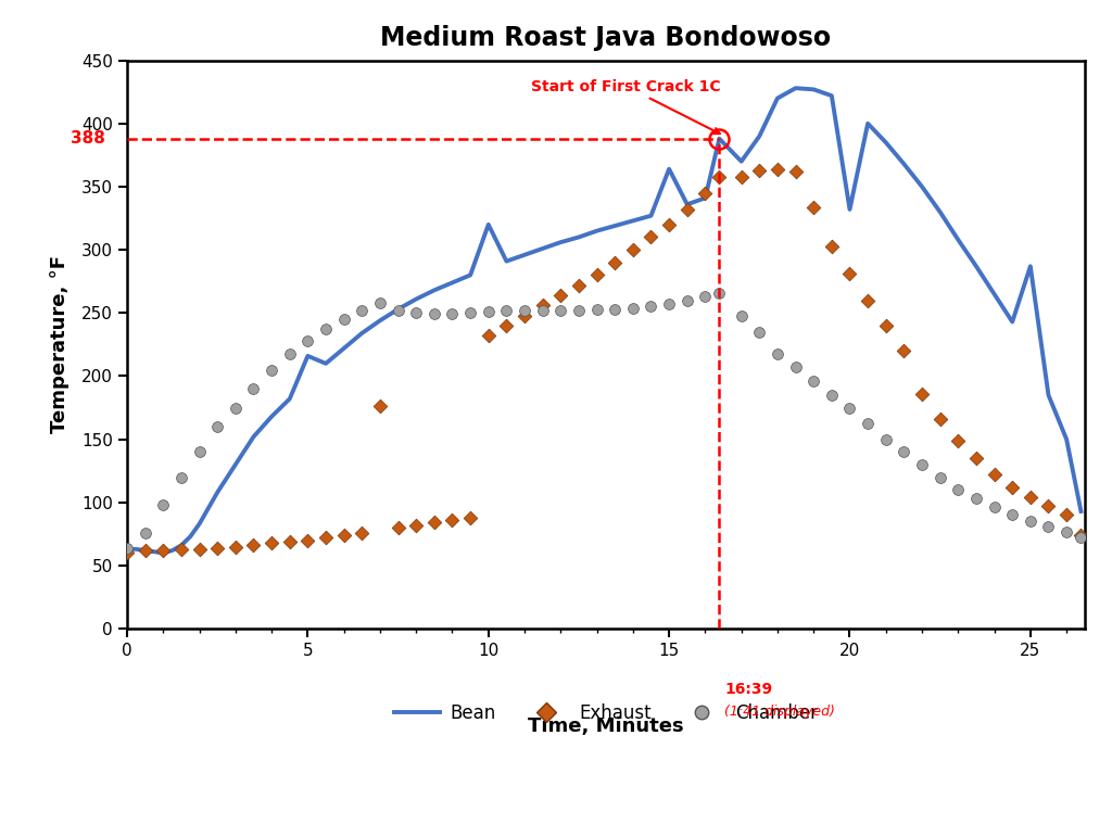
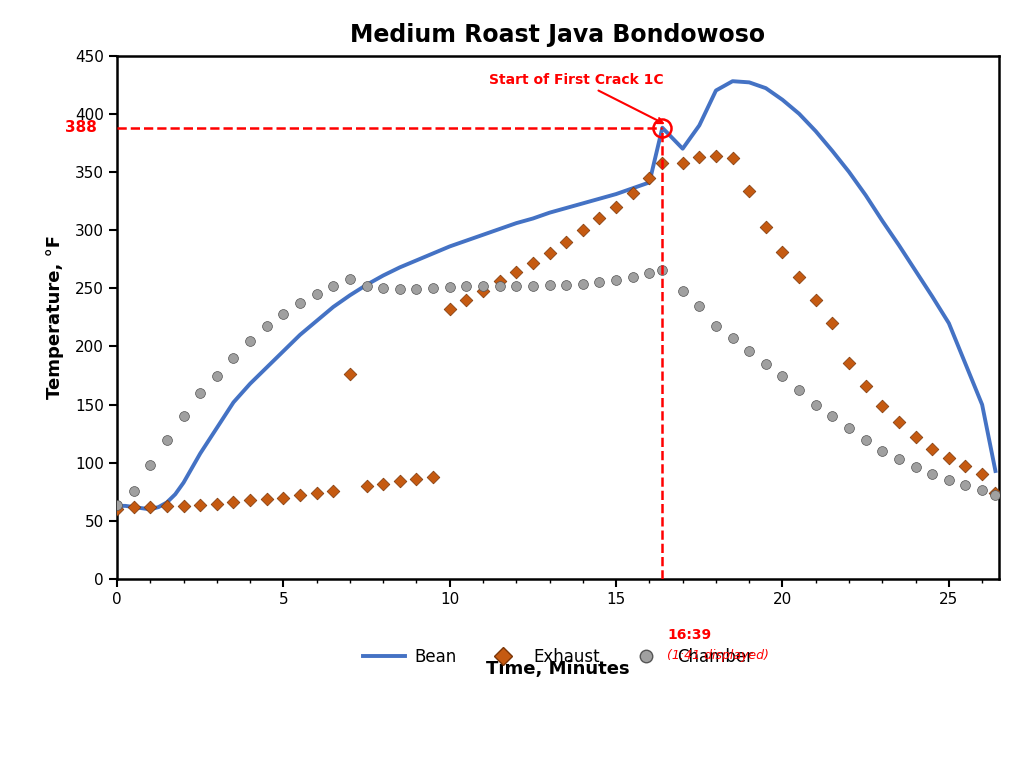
Bean/5: 216 -> 196
Bean/10: 320 -> 286
Bean/15: 364 -> 331
Bean/20: 332 -> 412
Bean/25: 287 -> 220
